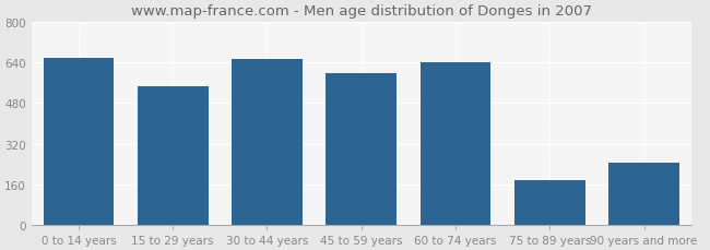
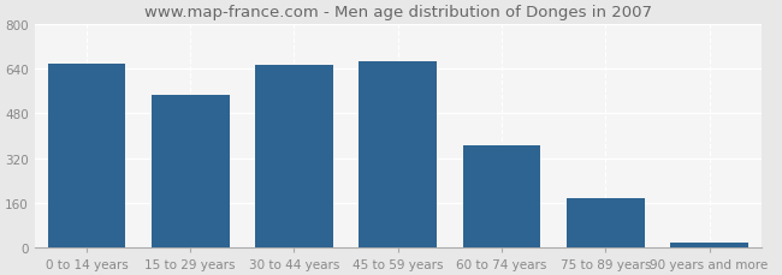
45 to 59 years: 600 -> 668
60 to 74 years: 640 -> 365
90 years and more: 245 -> 18
